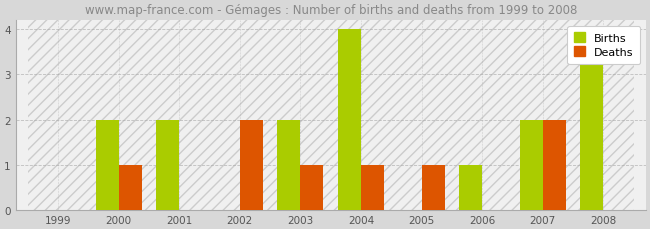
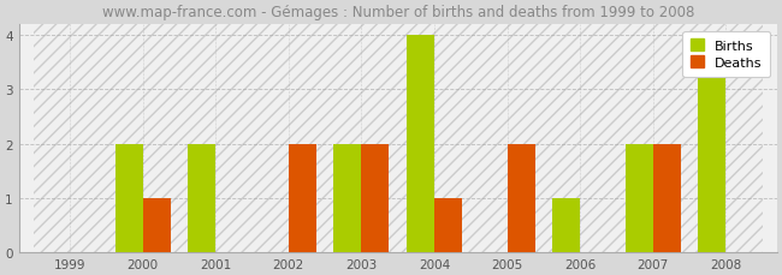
Deaths/2003: 1 -> 2
Deaths/2005: 1 -> 2
